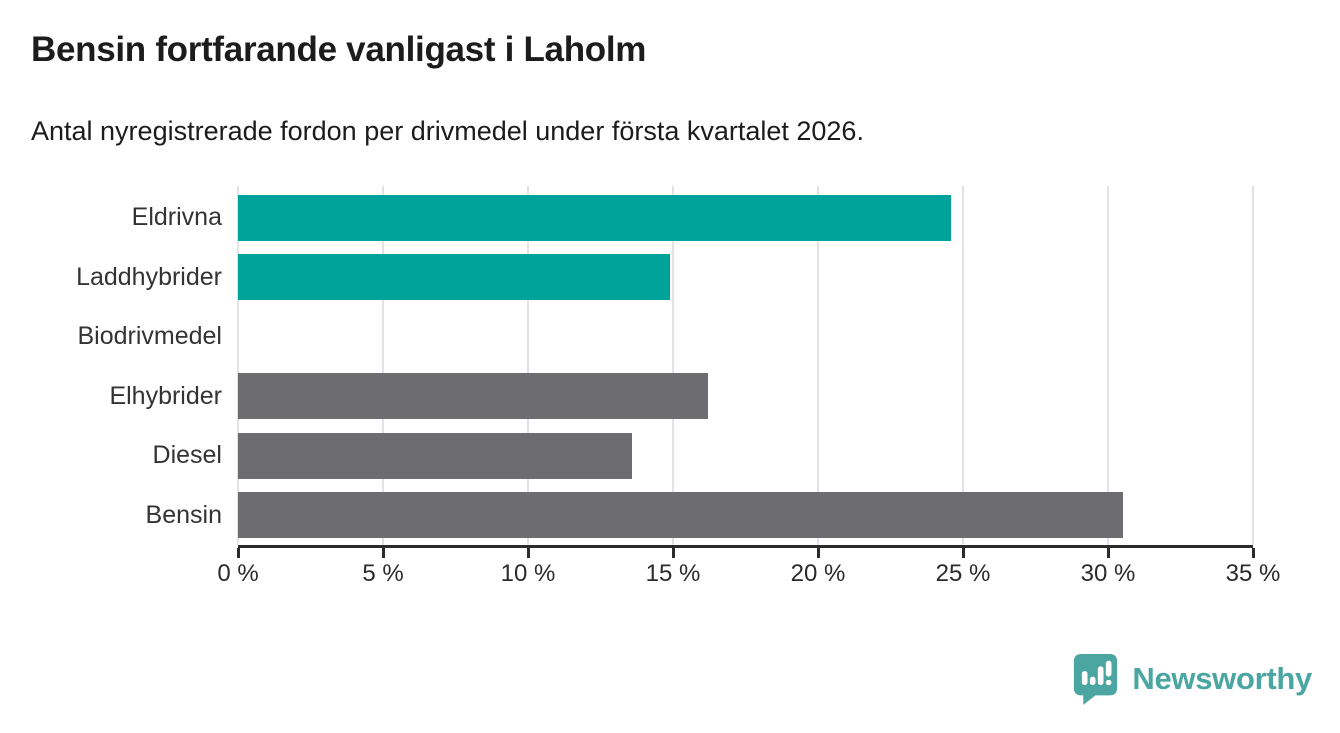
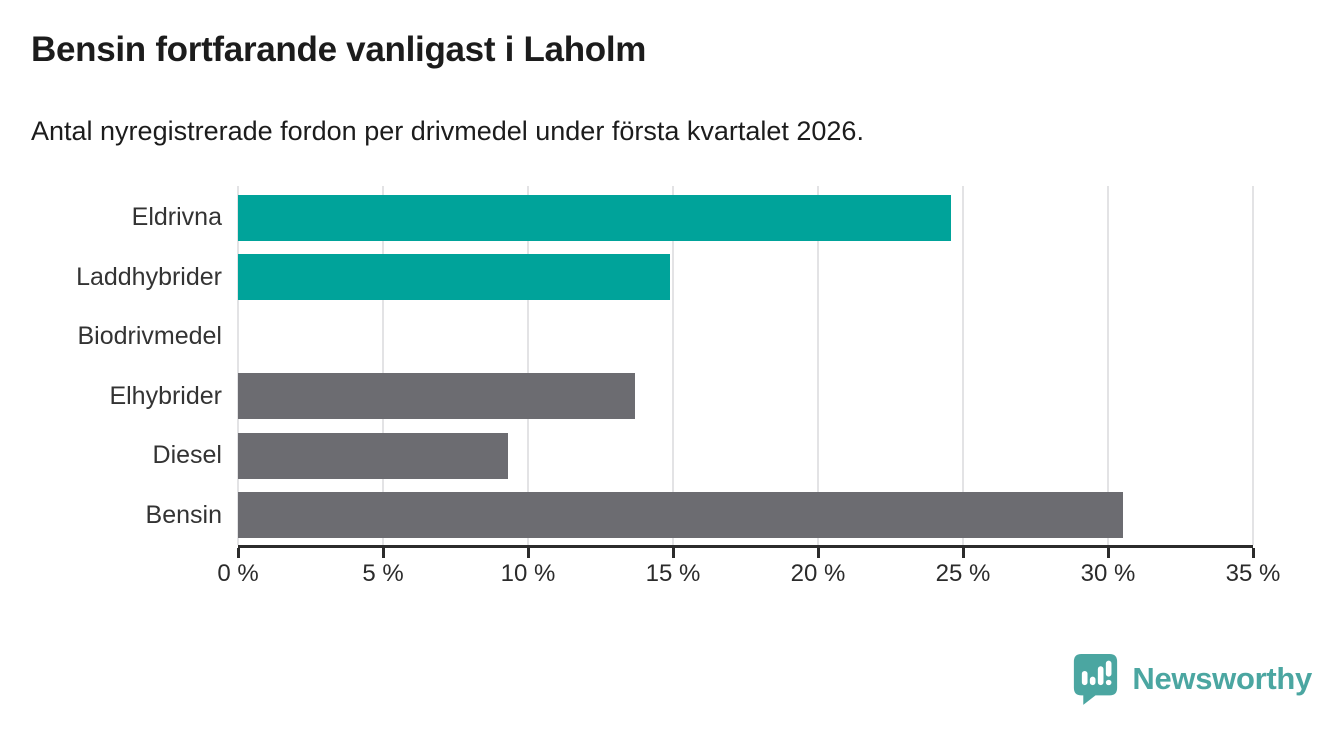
Elhybrider: 16.2% -> 13.7%
Diesel: 13.6% -> 9.3%
